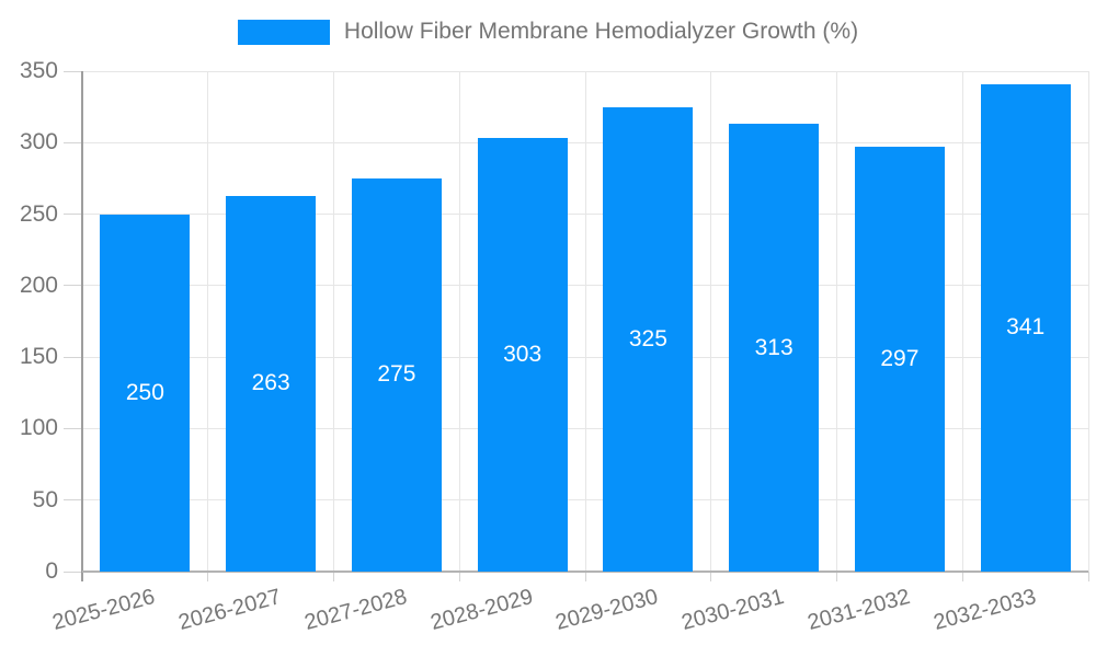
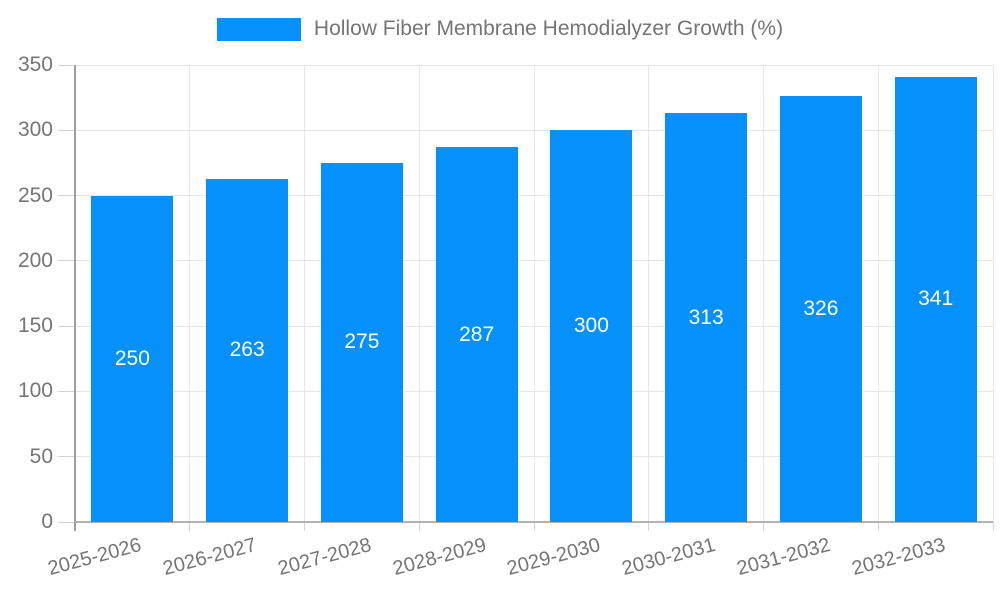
2028-2029: 303 -> 287
2029-2030: 325 -> 300
2031-2032: 297 -> 326
